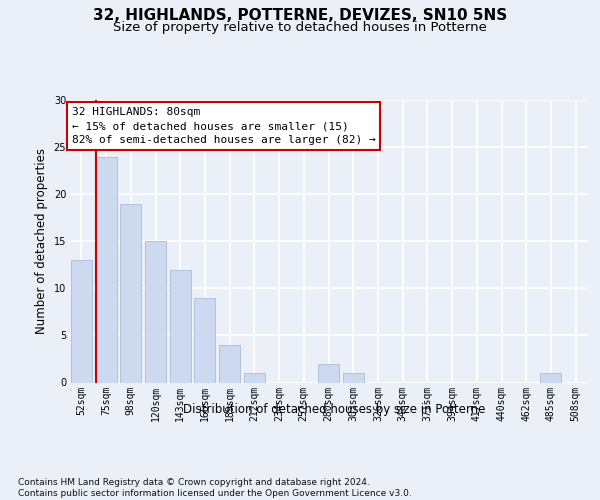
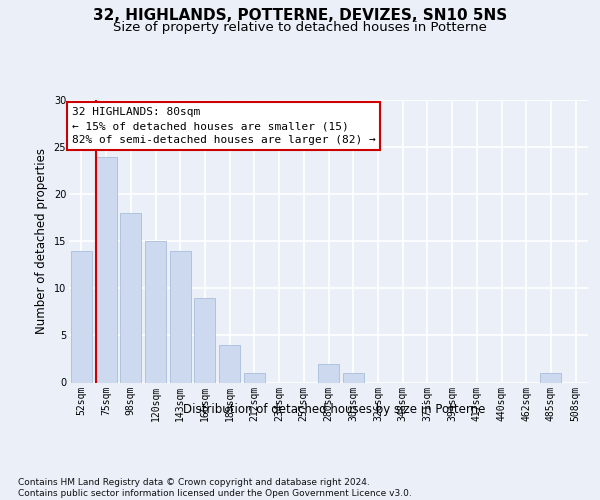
52sqm: 13 -> 14
98sqm: 19 -> 18
143sqm: 12 -> 14
